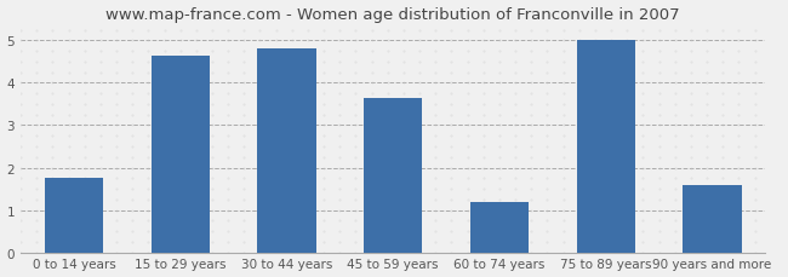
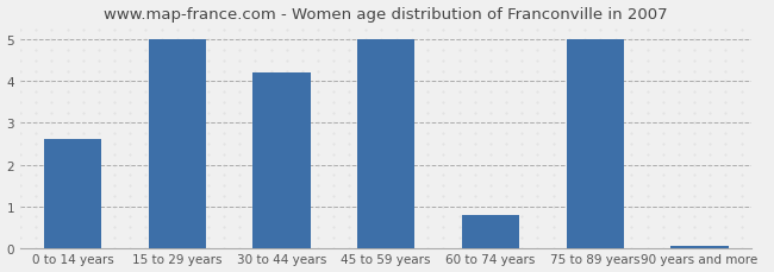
0 to 14 years: 1.75 -> 2.60
15 to 29 years: 4.65 -> 5.00
30 to 44 years: 4.80 -> 4.20
45 to 59 years: 3.65 -> 5.00
60 to 74 years: 1.20 -> 0.80
90 years and more: 1.60 -> 0.05
